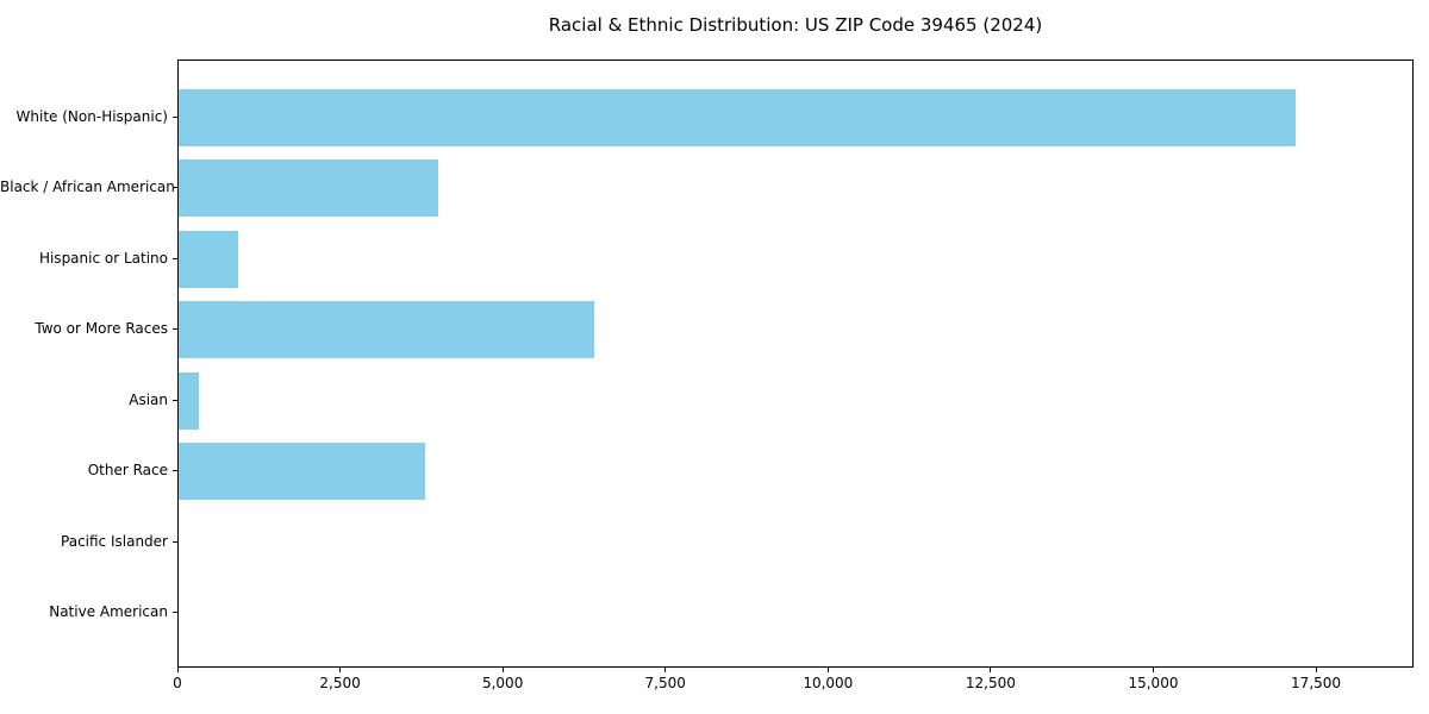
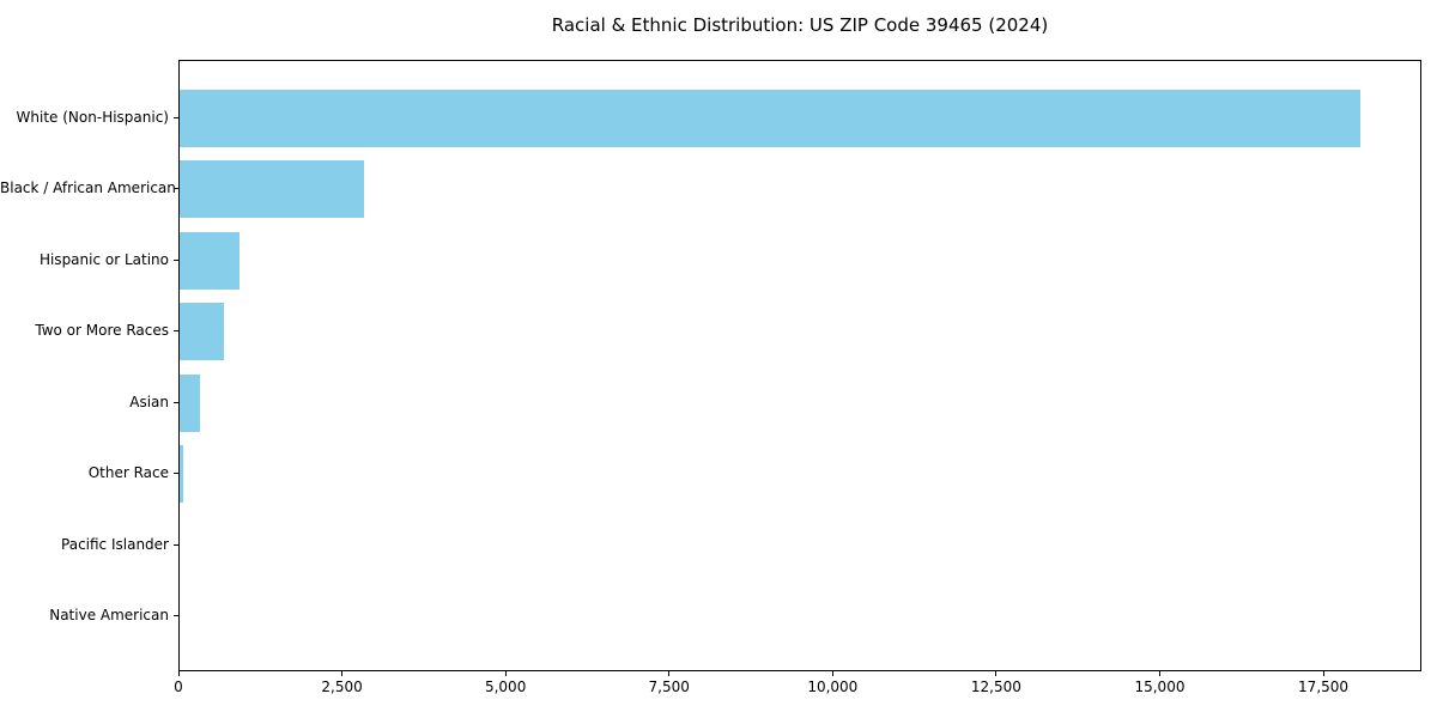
White (Non-Hispanic): 17200 -> 18100
Black / African American: 4000 -> 2800
Two or More Races: 6400 -> 700
Other Race: 3800 -> 100
